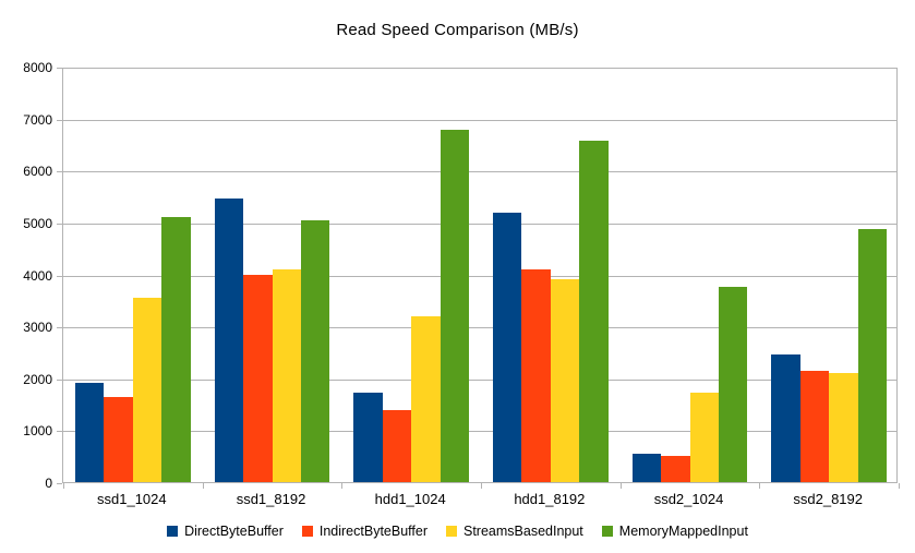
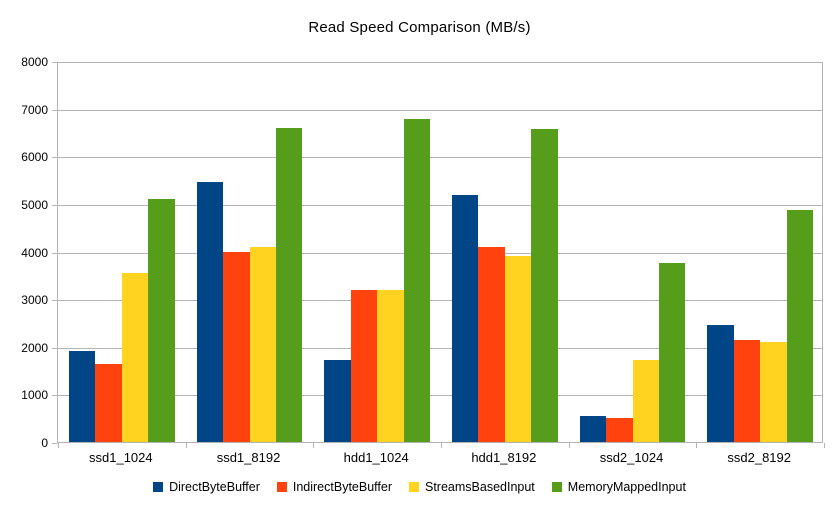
MemoryMappedInput/ssd1_8192: 5000 -> 6600
IndirectByteBuffer/hdd1_1024: 1400 -> 3200
